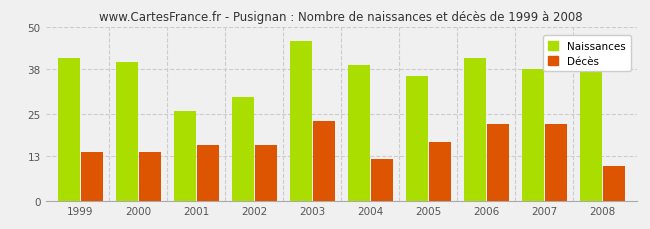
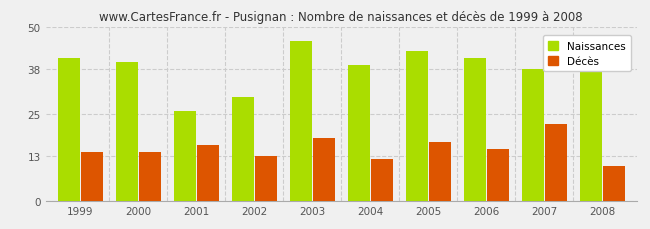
Décès/2002: 16 -> 13
Décès/2003: 23 -> 18
Naissances/2005: 36 -> 43
Décès/2006: 22 -> 15
